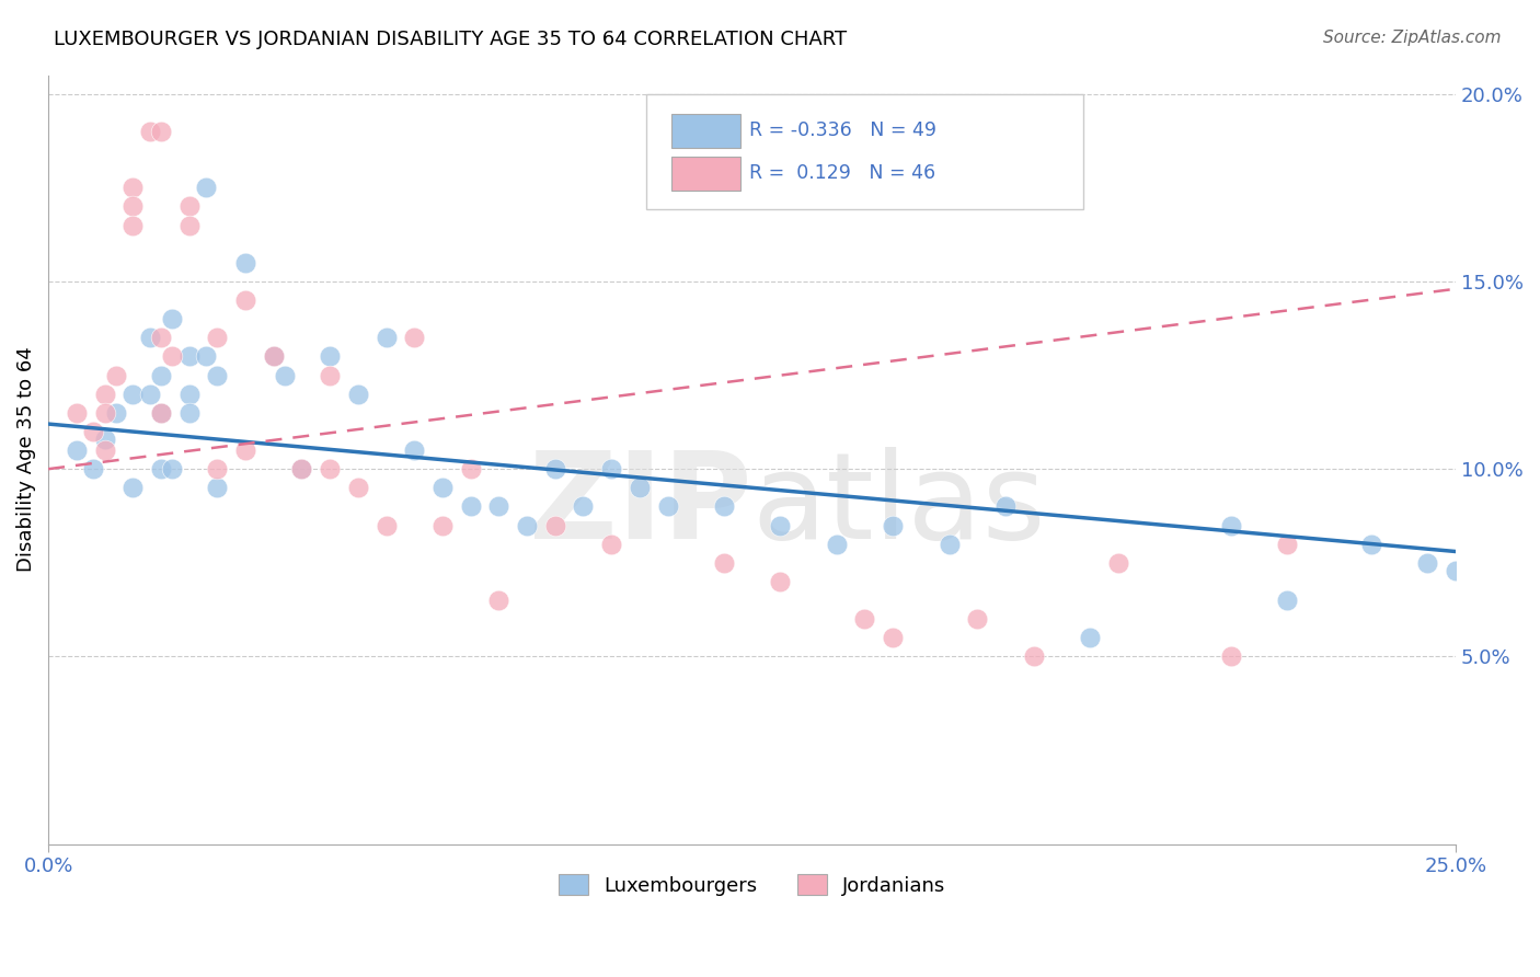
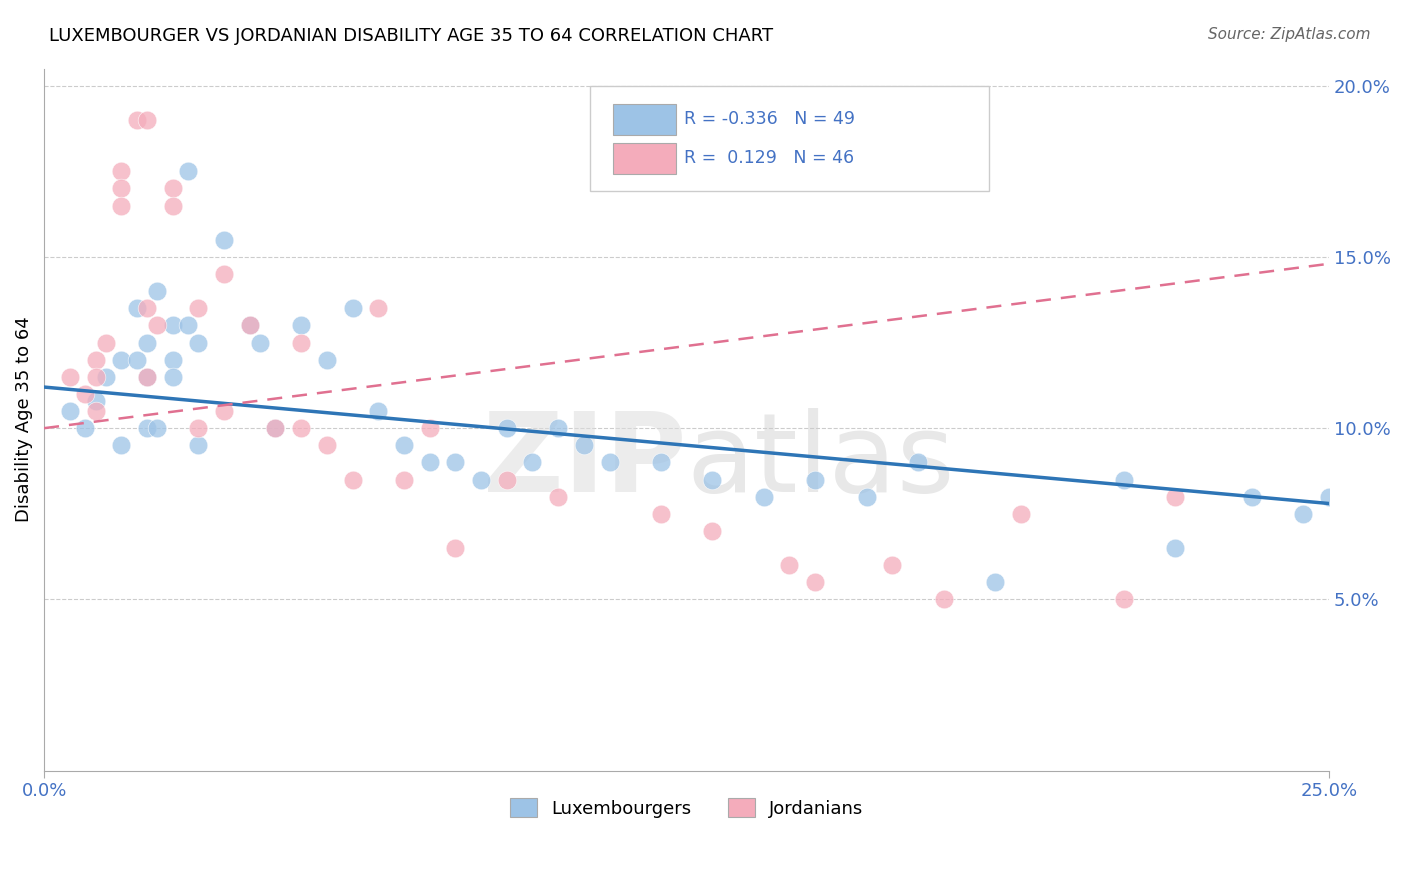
Luxembourgers/25.0%: 7.3% -> 8.0%
